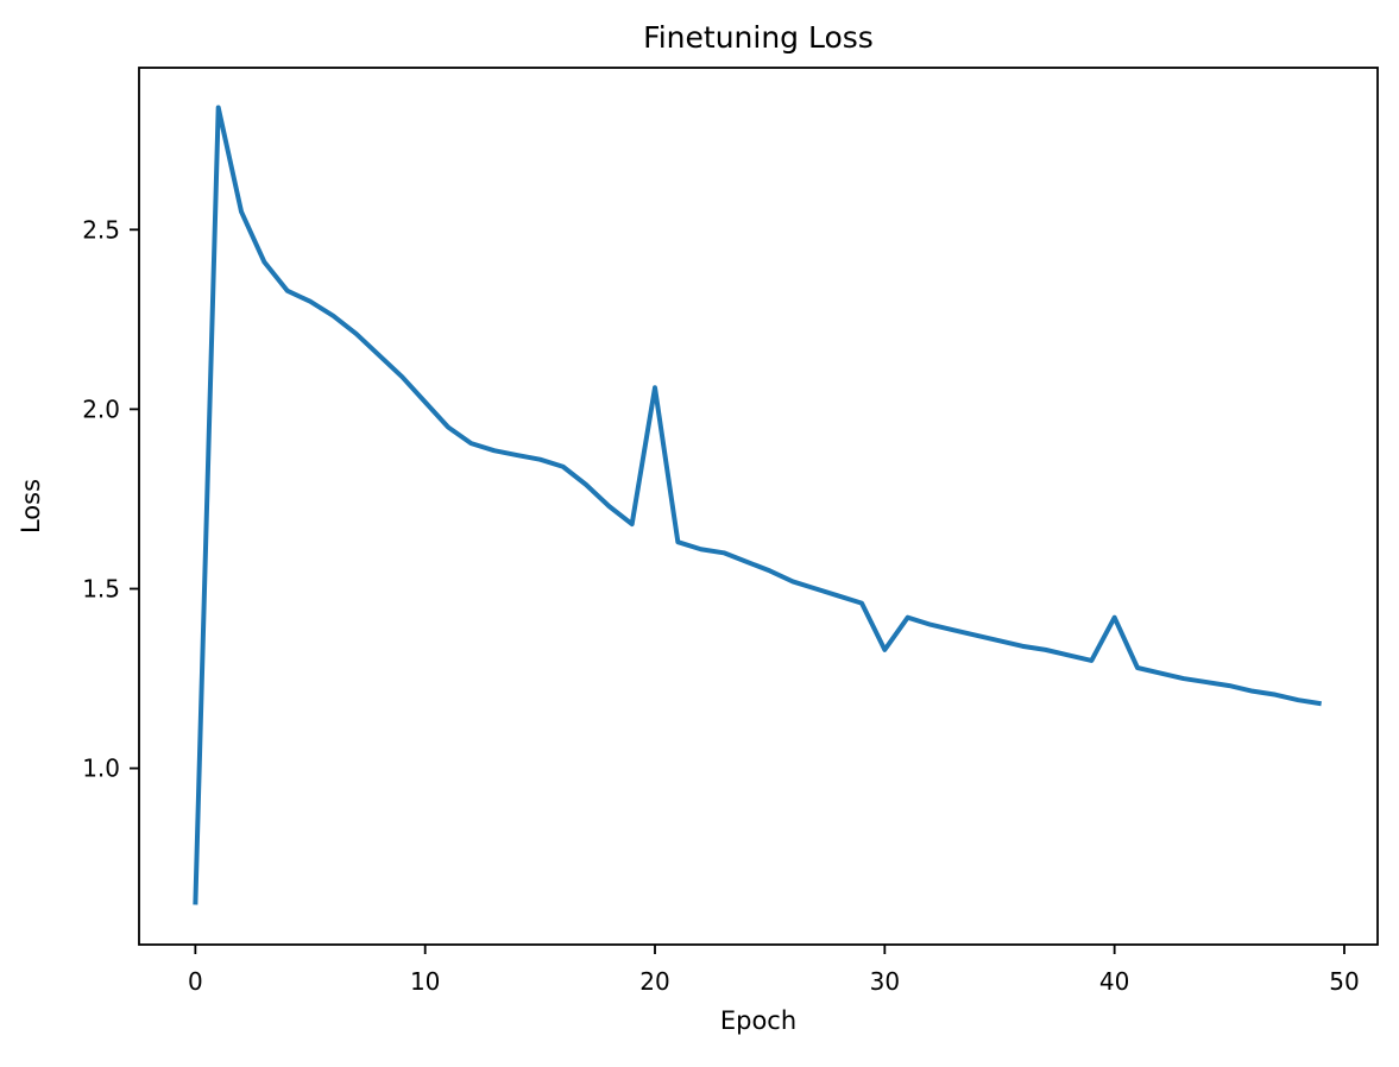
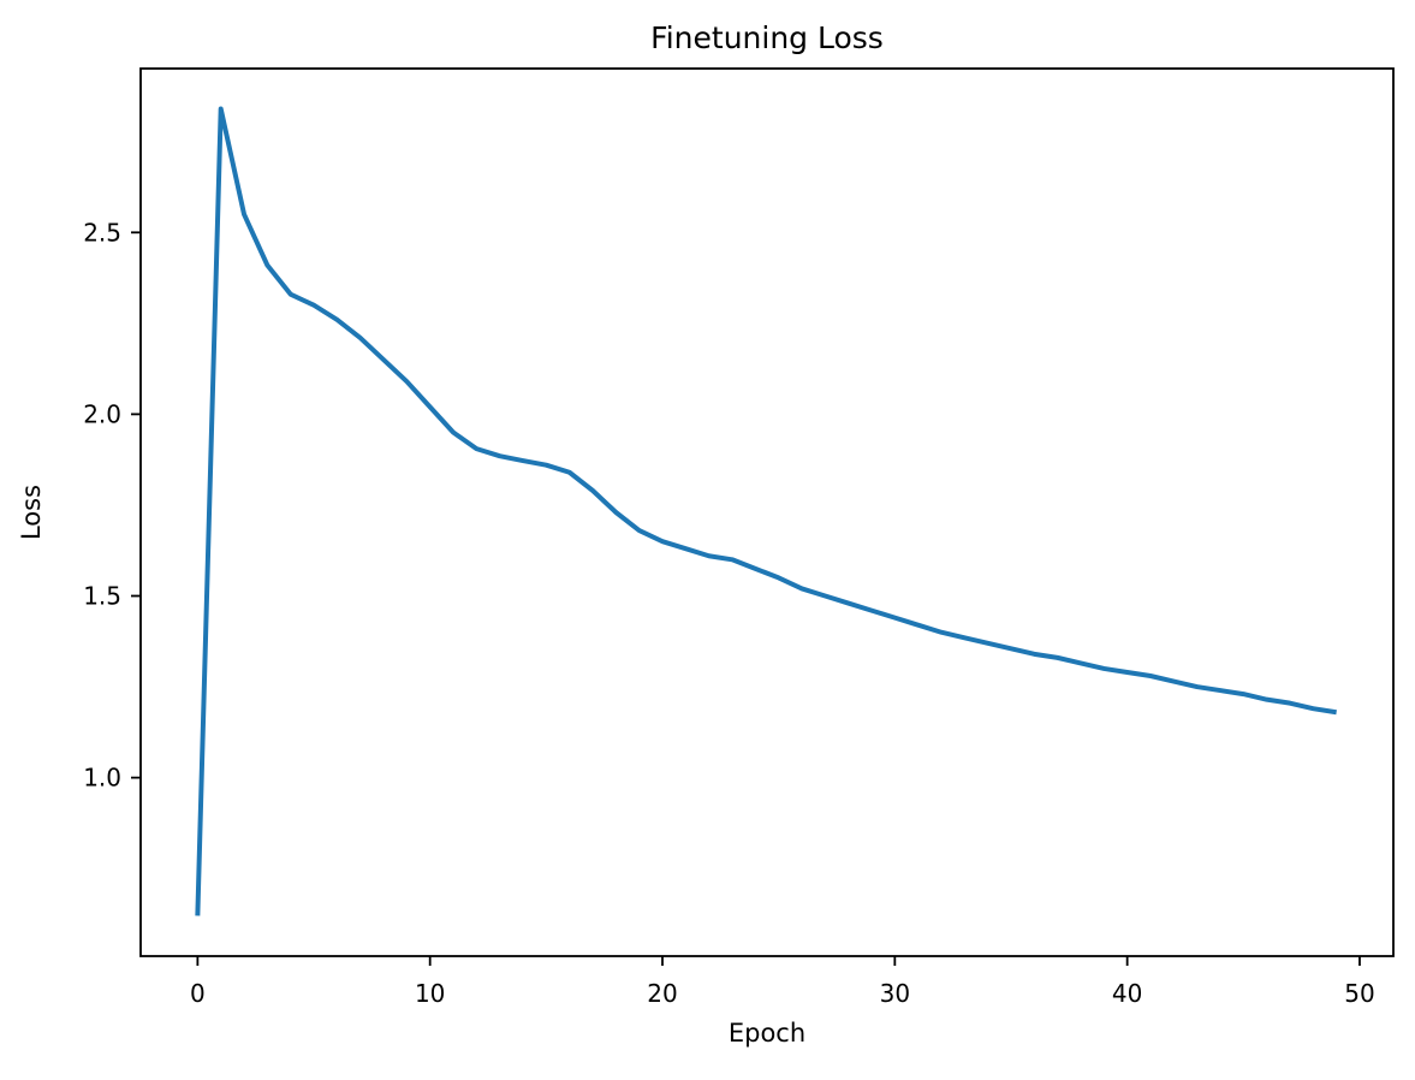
20: 2.06 -> 1.65
30: 1.33 -> 1.44
40: 1.42 -> 1.29
